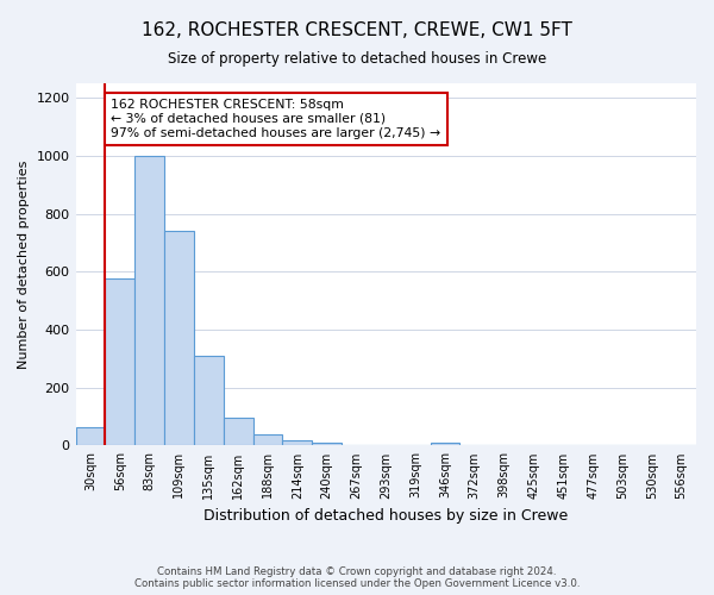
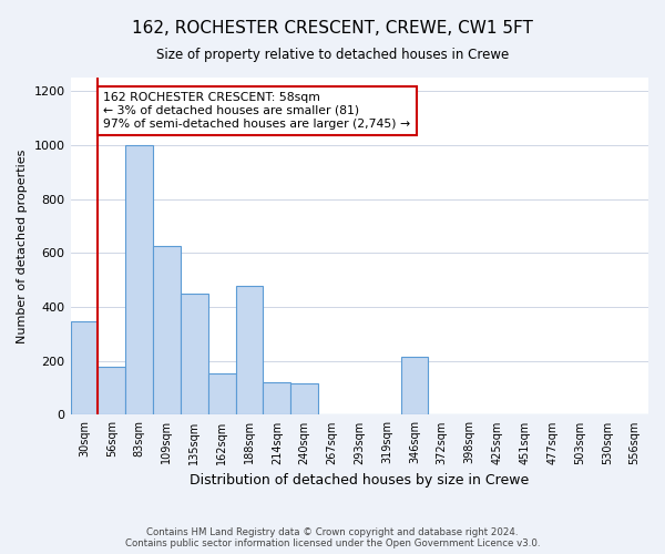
30sqm: 65 -> 345
56sqm: 575 -> 180
109sqm: 740 -> 625
135sqm: 310 -> 450
162sqm: 95 -> 155
188sqm: 40 -> 480
214sqm: 20 -> 120
240sqm: 10 -> 115
346sqm: 10 -> 215
